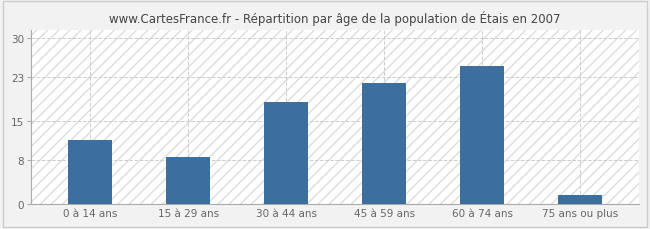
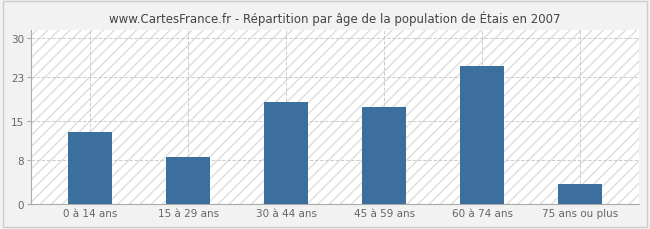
0 à 14 ans: 11.6 -> 13.0
45 à 59 ans: 21.8 -> 17.5
75 ans ou plus: 1.6 -> 3.5
